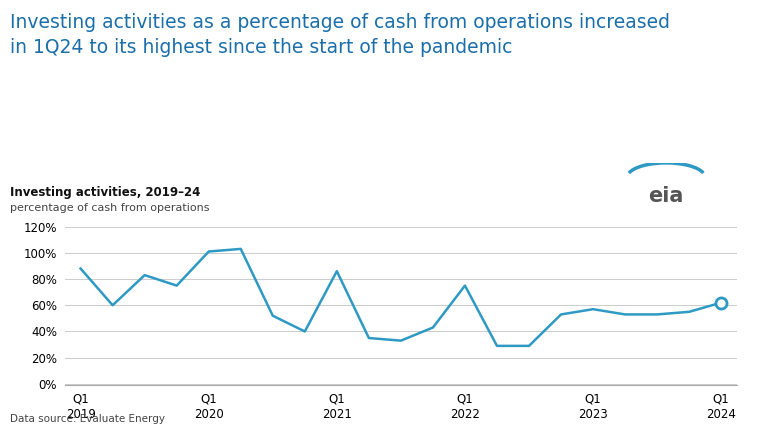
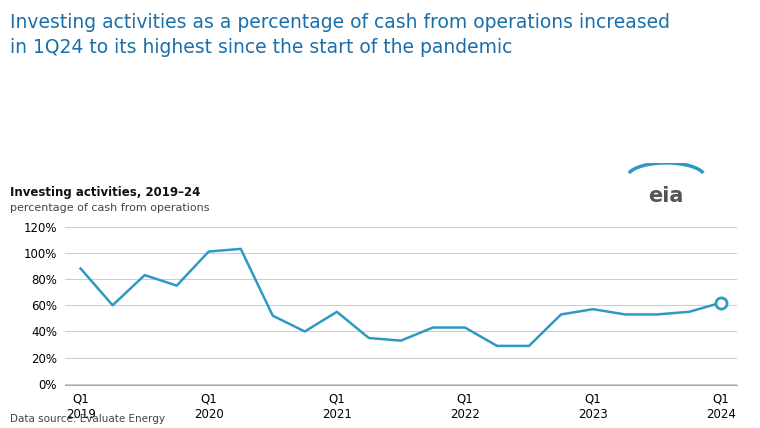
Q1 2021: 86% -> 55%
Q1 2022: 75% -> 43%
